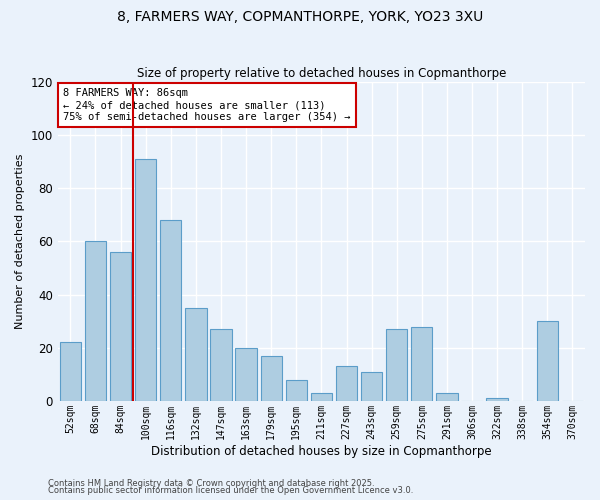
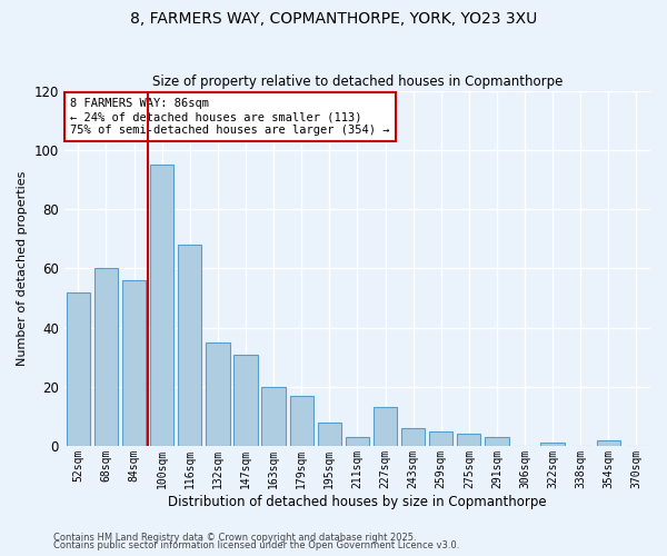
52sqm: 22 -> 52
100sqm: 91 -> 95
147sqm: 27 -> 31
243sqm: 11 -> 6
259sqm: 27 -> 5
275sqm: 28 -> 4
354sqm: 30 -> 2
